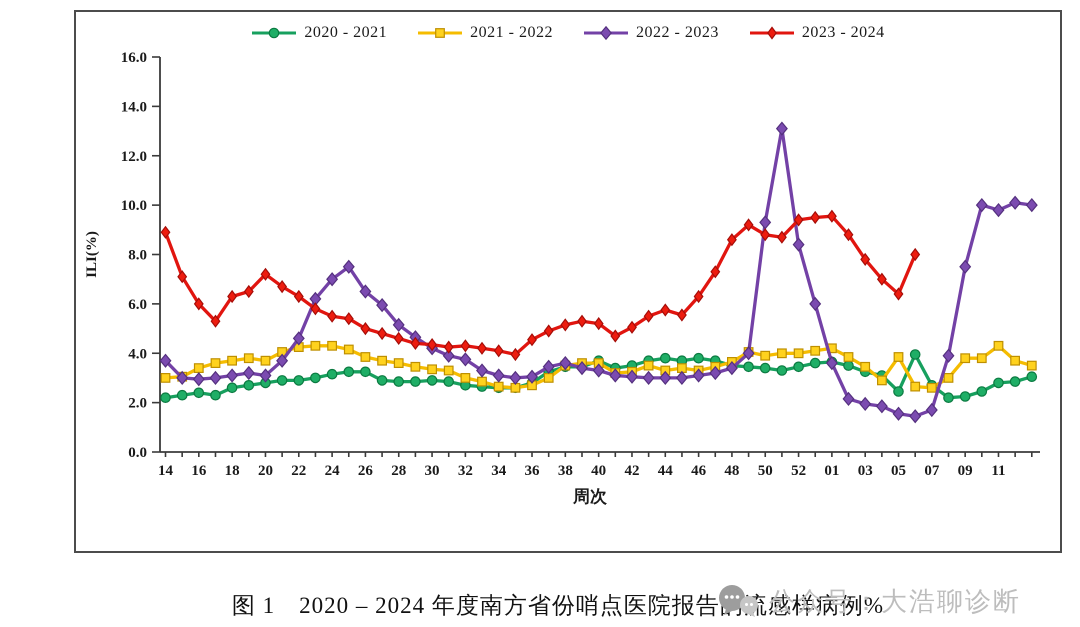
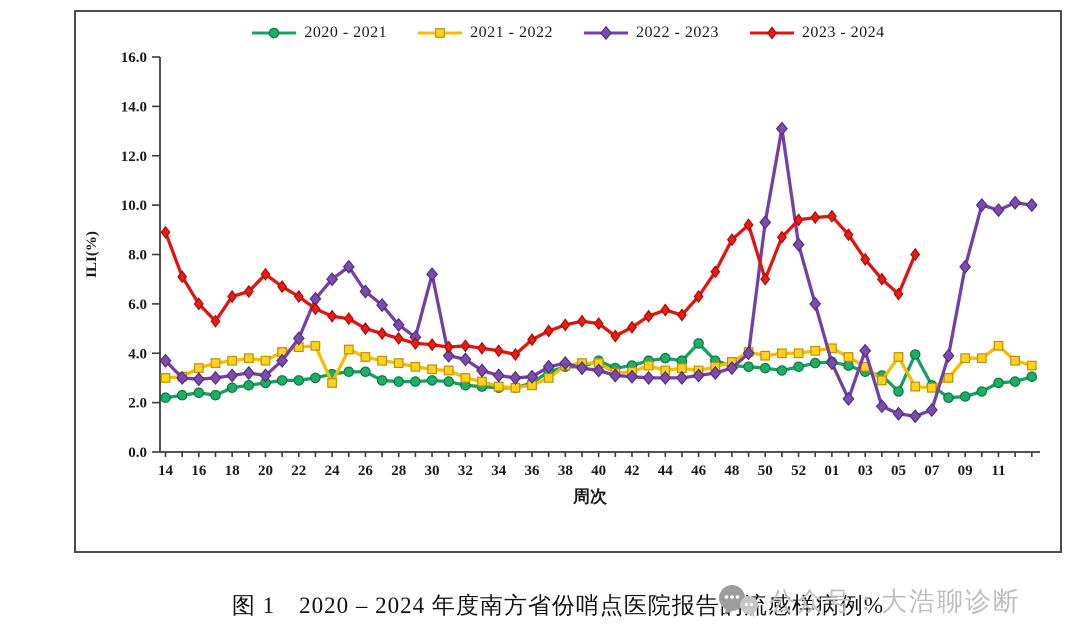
2021 - 2022/24: 4.3 -> 2.8
2022 - 2023/30: 4.2 -> 7.2
2020 - 2021/46: 3.8 -> 4.4
2023 - 2024/50: 8.8 -> 7.0
2022 - 2023/03: 1.9 -> 4.1
